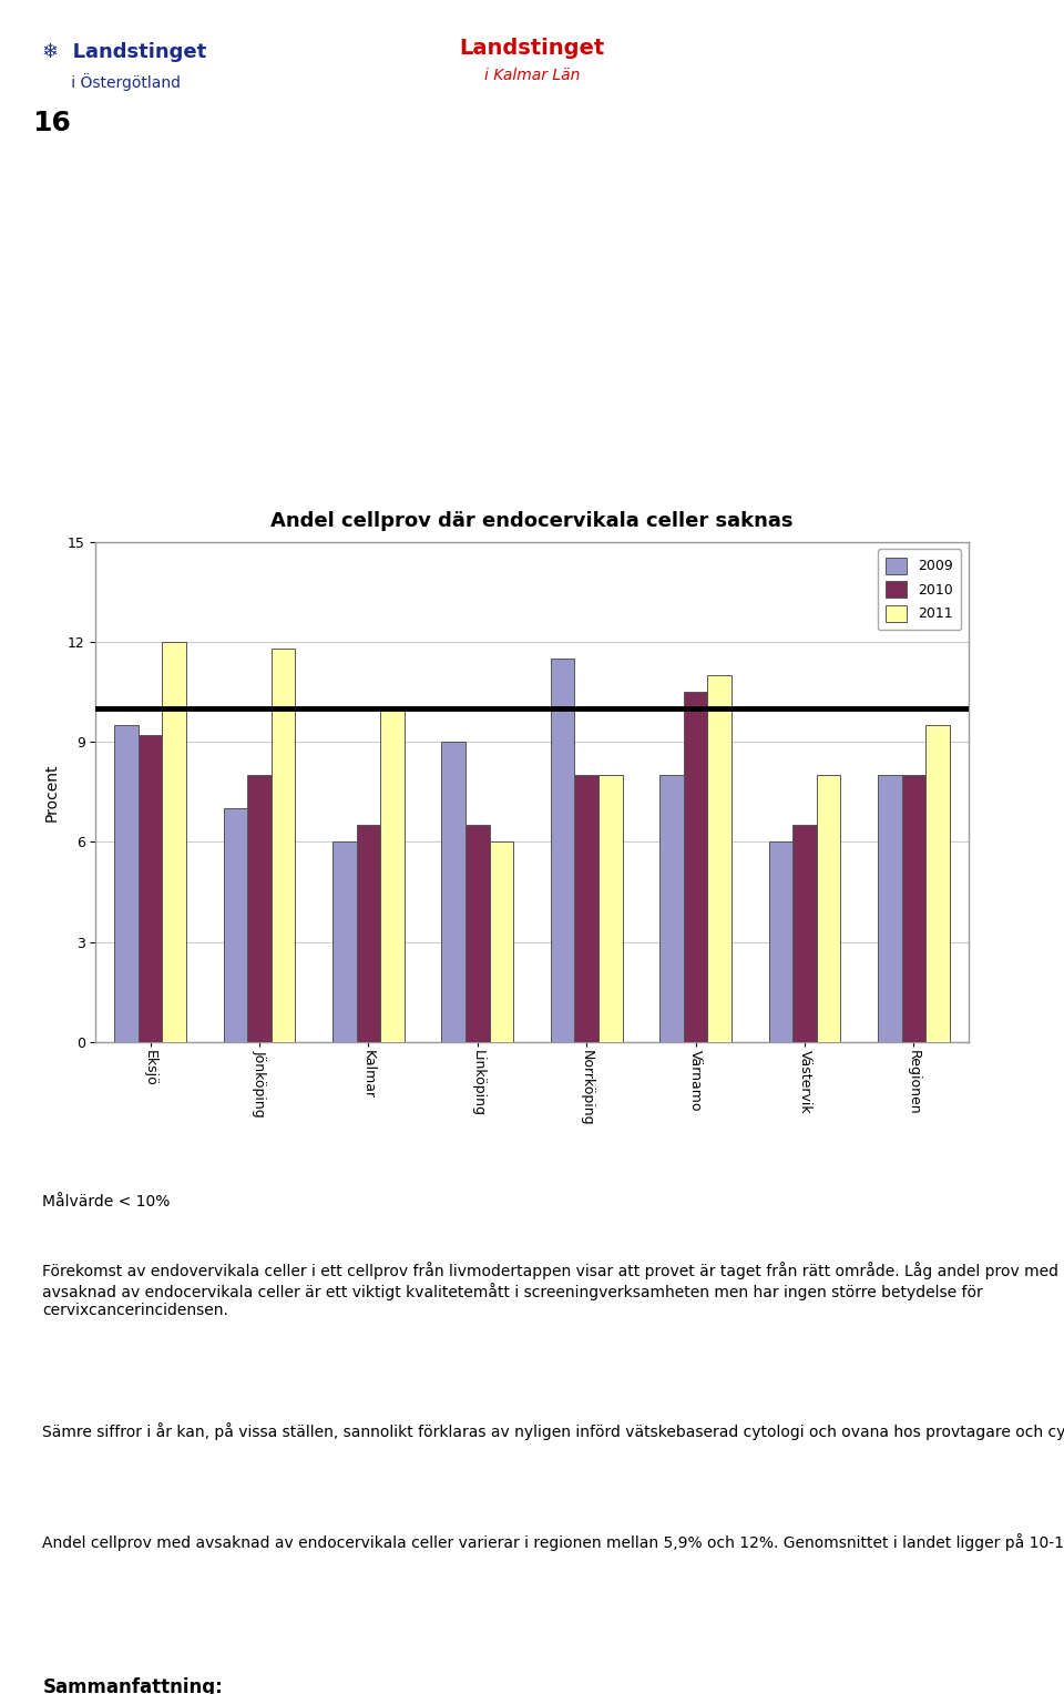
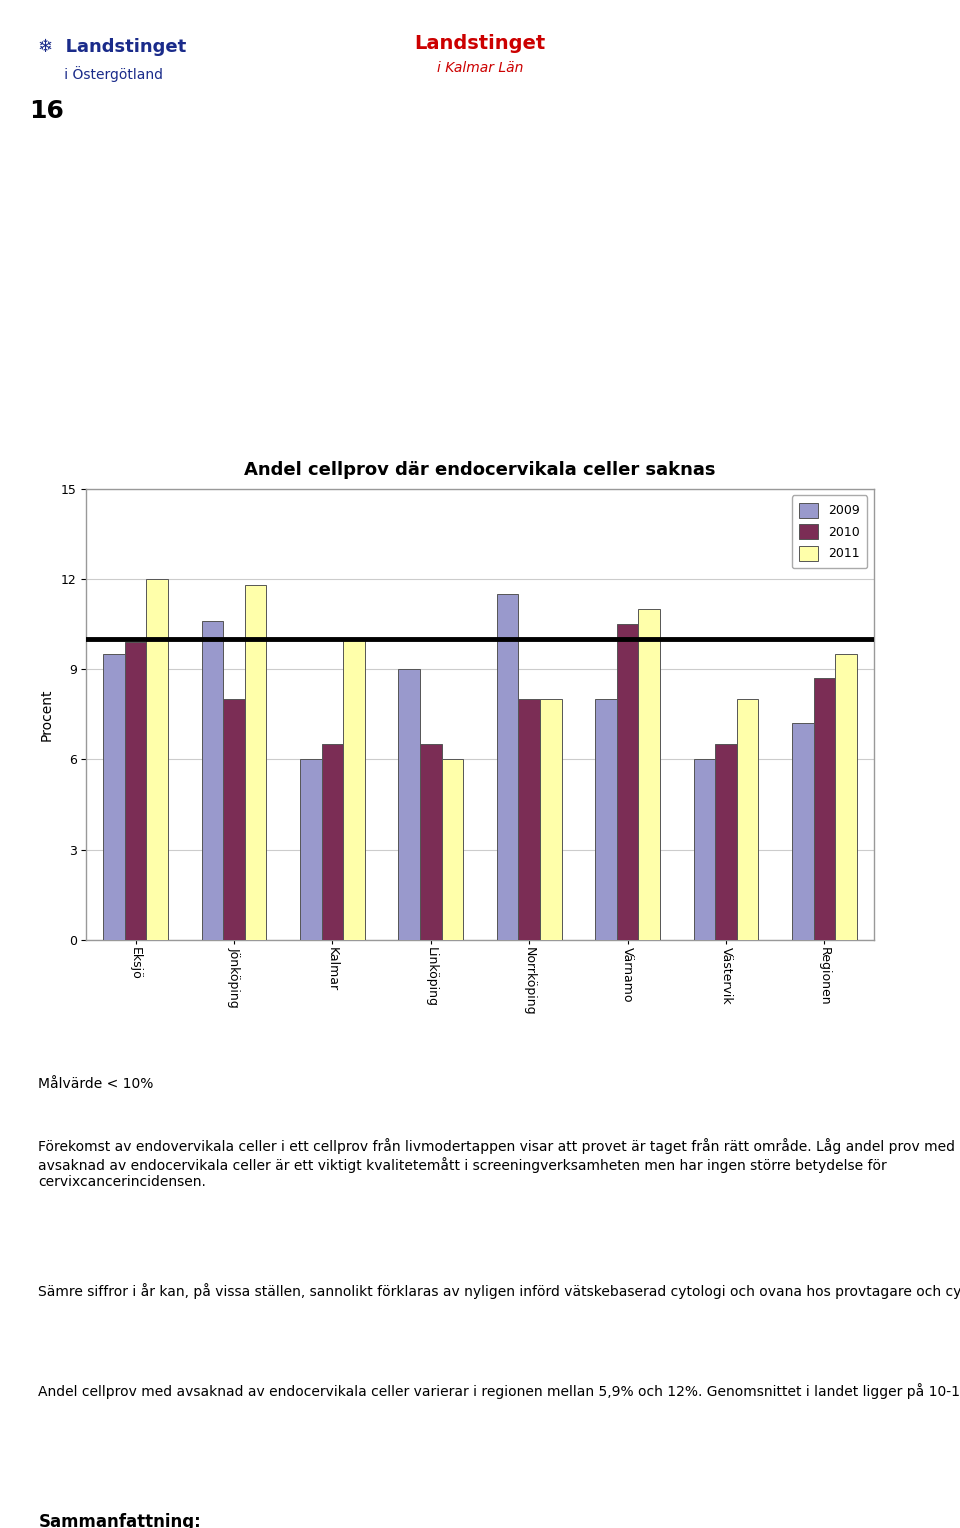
2010/Eksjö: 9.2 -> 9.9
2009/Jönköping: 7.0 -> 10.6
2009/Regionen: 8.0 -> 7.2
2010/Regionen: 8.0 -> 8.7
